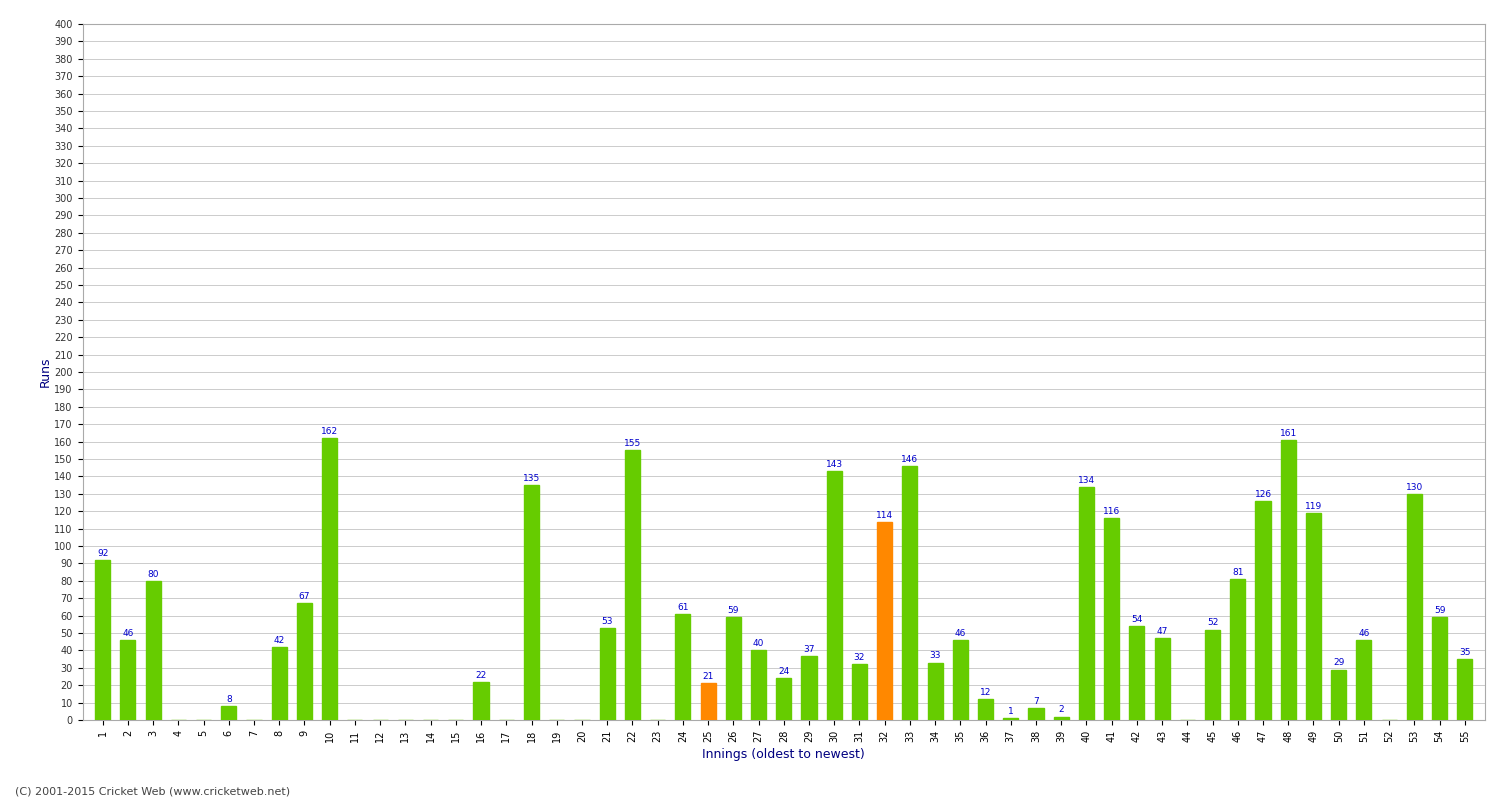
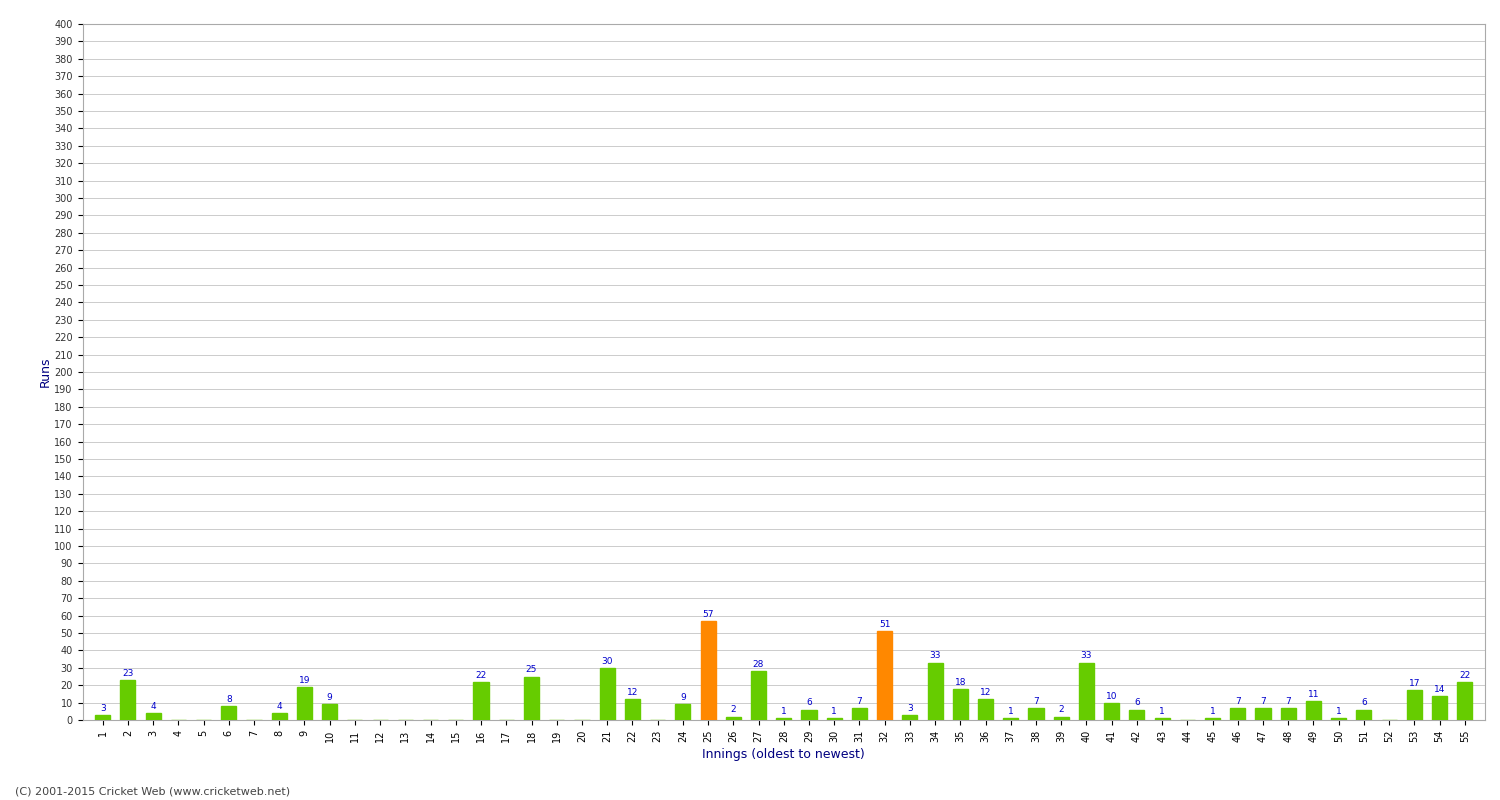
1: 92 -> 3
2: 46 -> 23
3: 80 -> 4
8: 42 -> 4
9: 67 -> 19
10: 162 -> 9
18: 135 -> 25
21: 53 -> 30
22: 155 -> 12
24: 61 -> 9
25: 21 -> 57
26: 59 -> 2
27: 40 -> 28
28: 24 -> 1
29: 37 -> 6
30: 143 -> 1
31: 32 -> 7
32: 114 -> 51
33: 146 -> 3
35: 46 -> 18
40: 134 -> 33
41: 116 -> 10
42: 54 -> 6
43: 47 -> 1
45: 52 -> 1
46: 81 -> 7
47: 126 -> 7
48: 161 -> 7
49: 119 -> 11
50: 29 -> 1
51: 46 -> 6
53: 130 -> 17
54: 59 -> 14
55: 35 -> 22
